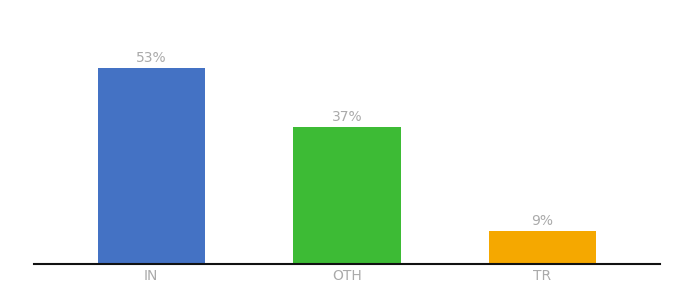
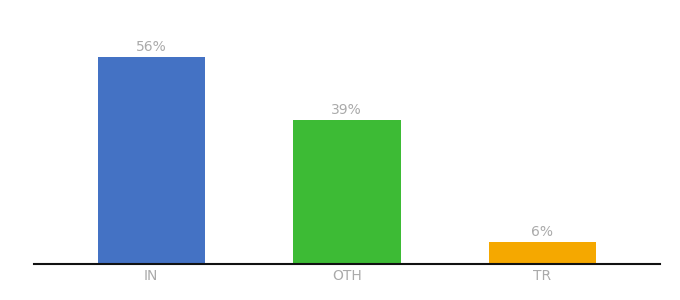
IN: 53% -> 56%
OTH: 37% -> 39%
TR: 9% -> 6%
